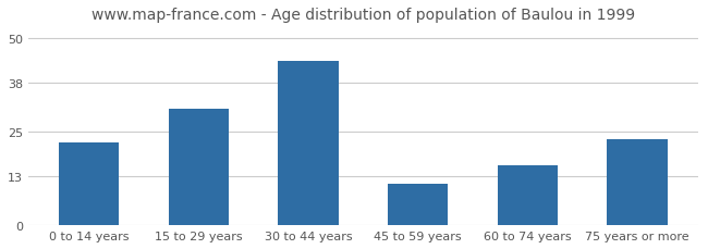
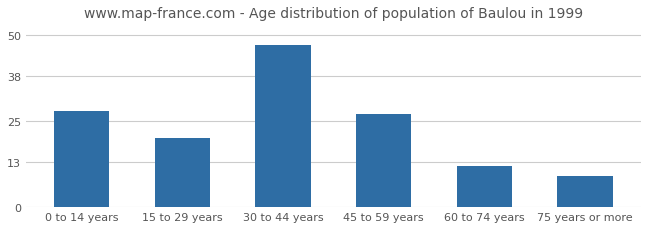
0 to 14 years: 22 -> 28
15 to 29 years: 31 -> 20
30 to 44 years: 44 -> 47
45 to 59 years: 11 -> 27
60 to 74 years: 16 -> 12
75 years or more: 23 -> 9
